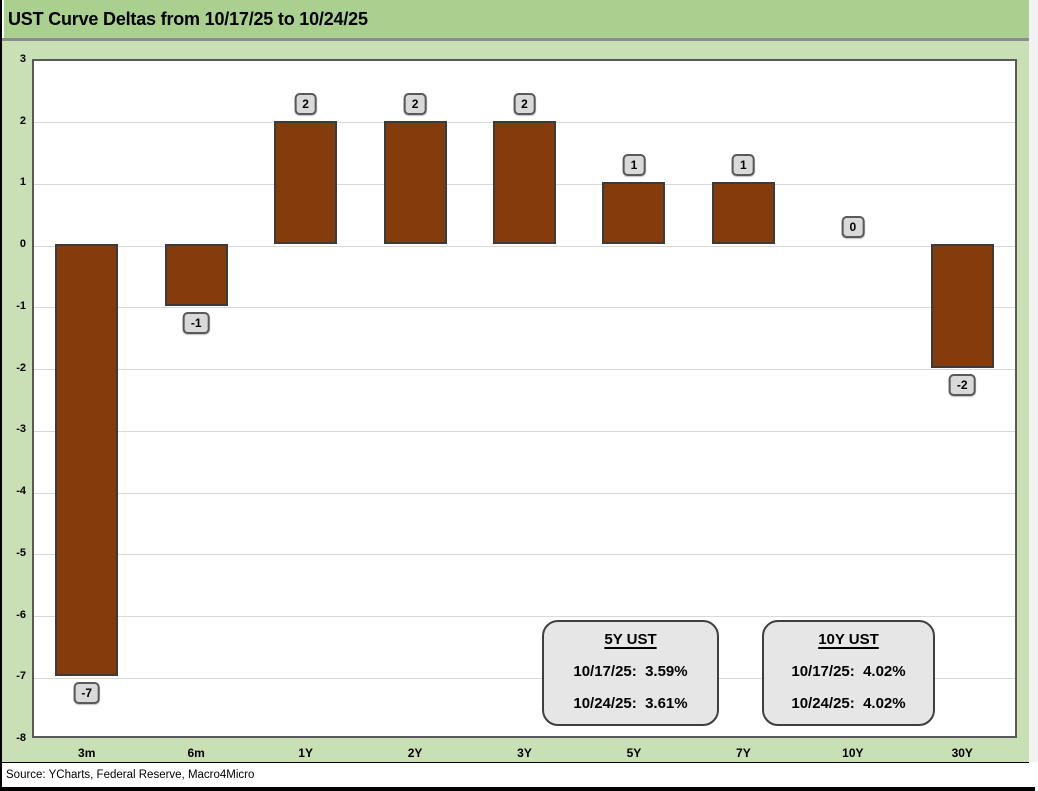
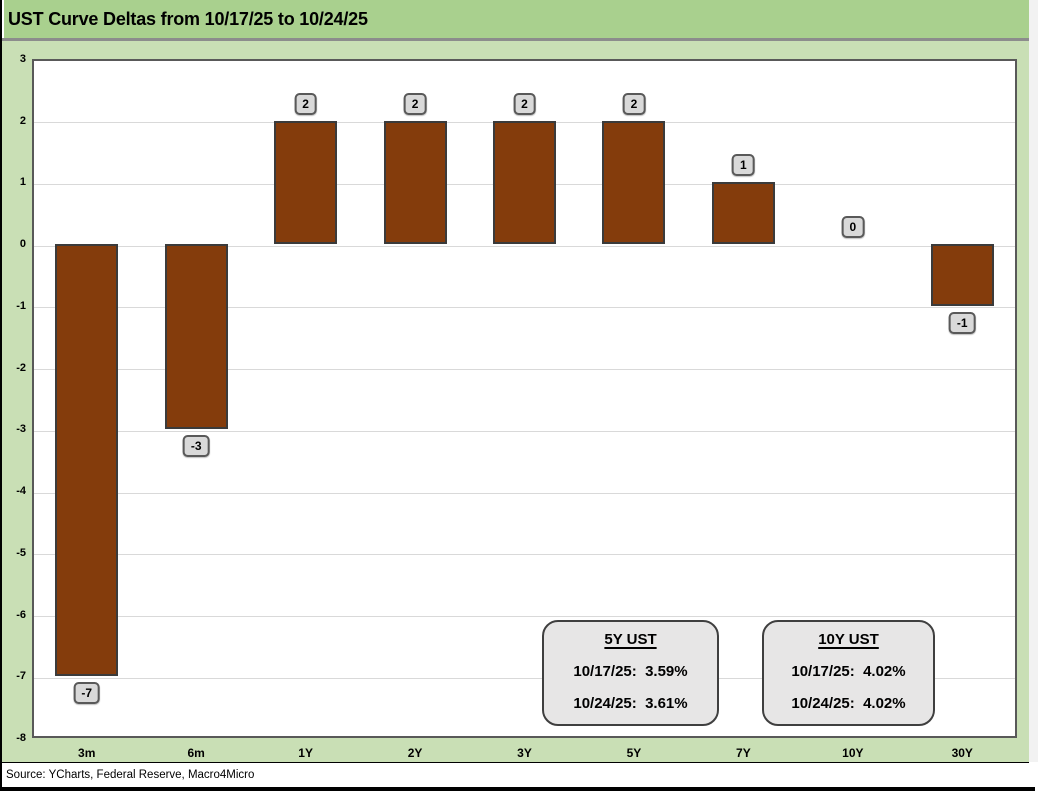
6m: -1 -> -3
5Y: 1 -> 2
30Y: -2 -> -1
